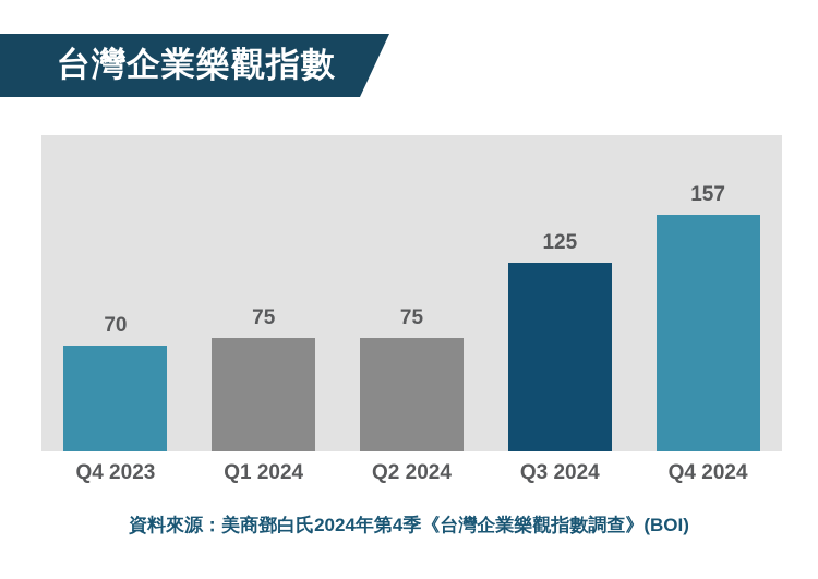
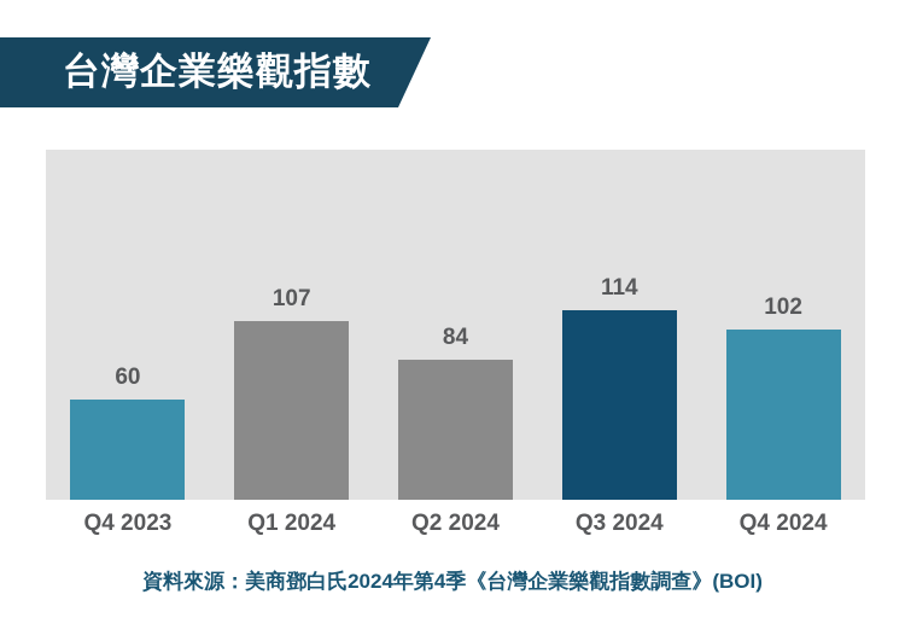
Q4 2023: 70 -> 60
Q1 2024: 75 -> 107
Q2 2024: 75 -> 84
Q3 2024: 125 -> 114
Q4 2024: 157 -> 102
